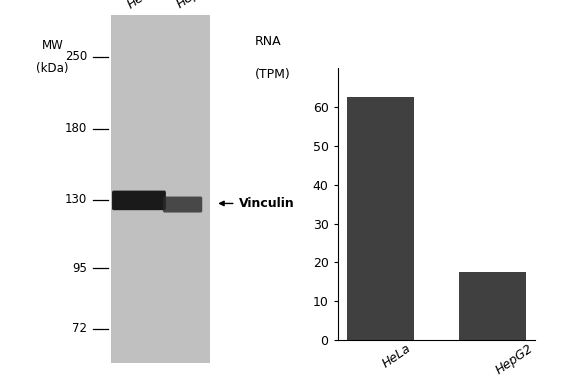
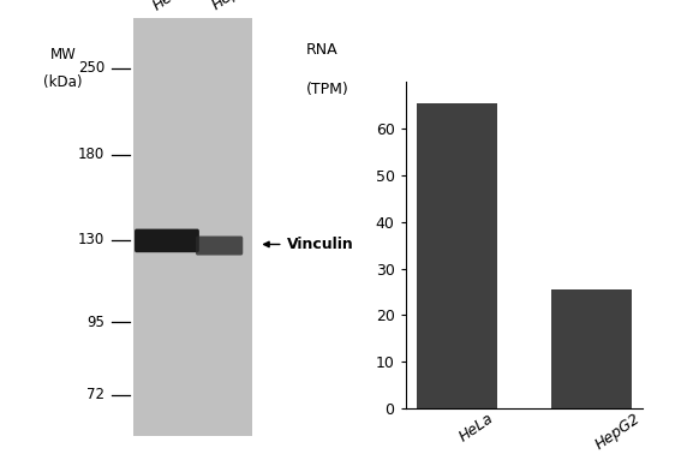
HeLa: 62.5 -> 65.5
HepG2: 17.5 -> 25.5
